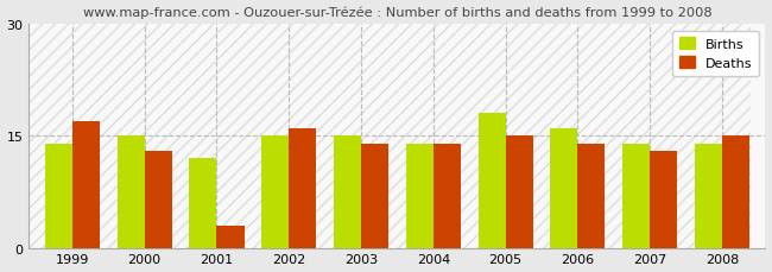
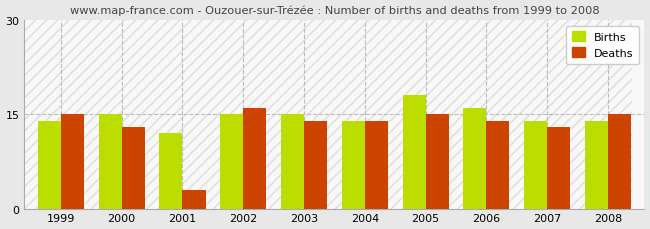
Deaths/1999: 17 -> 15
